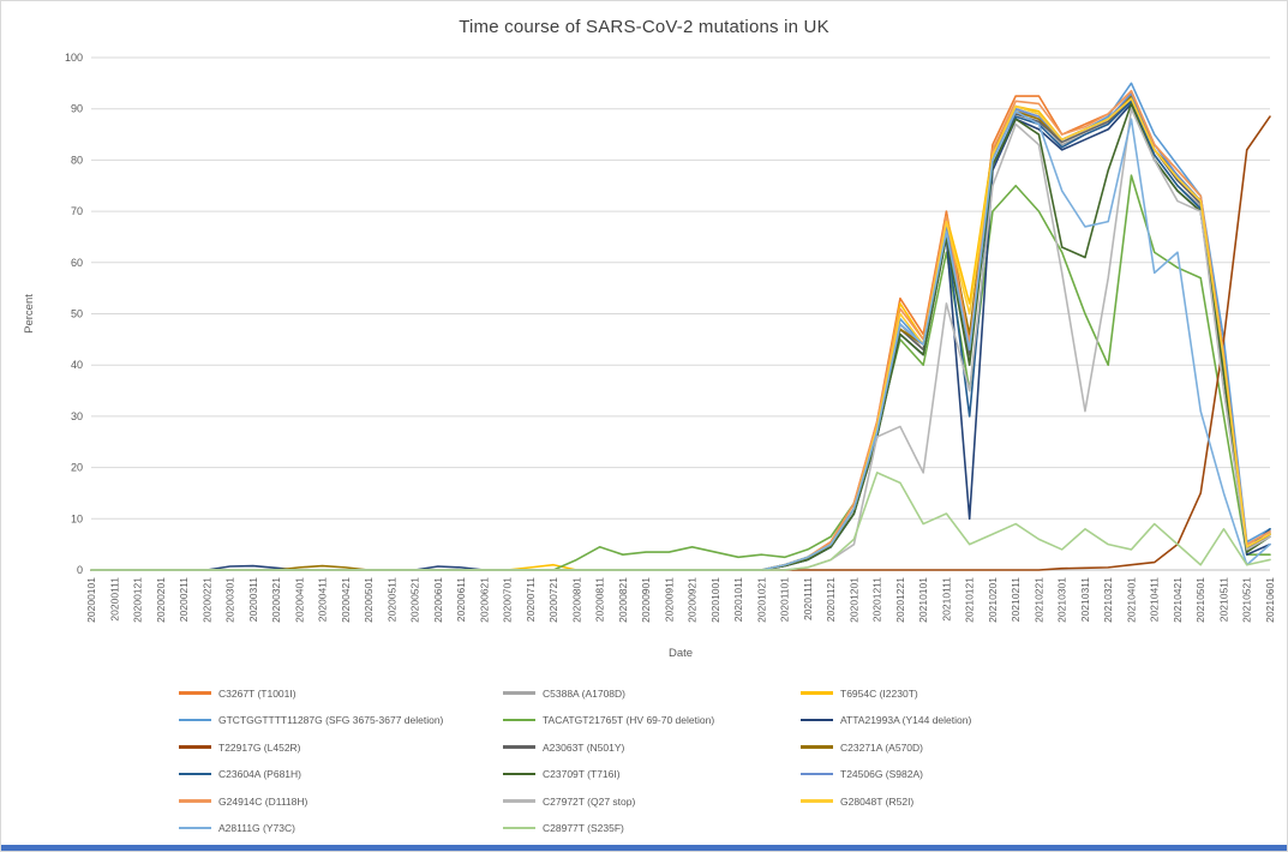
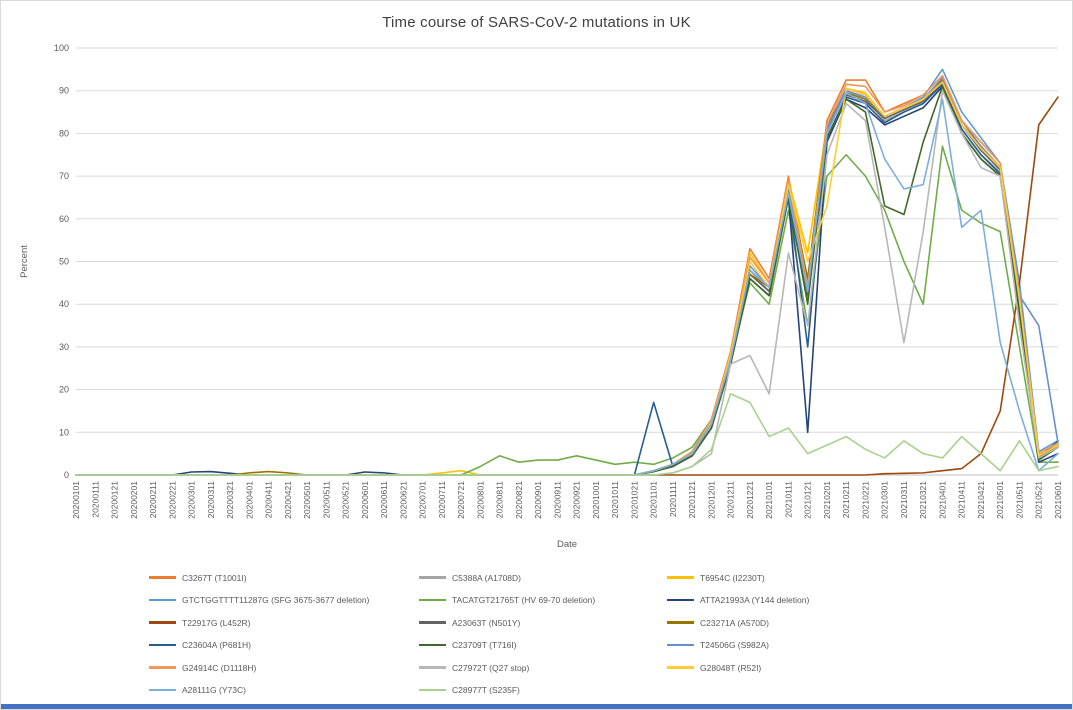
C23604A (P681H)/20201101: 1 -> 17
G28048T (R52I)/20210201: 81 -> 63
T24506G (S982A)/20210521: 5 -> 35
